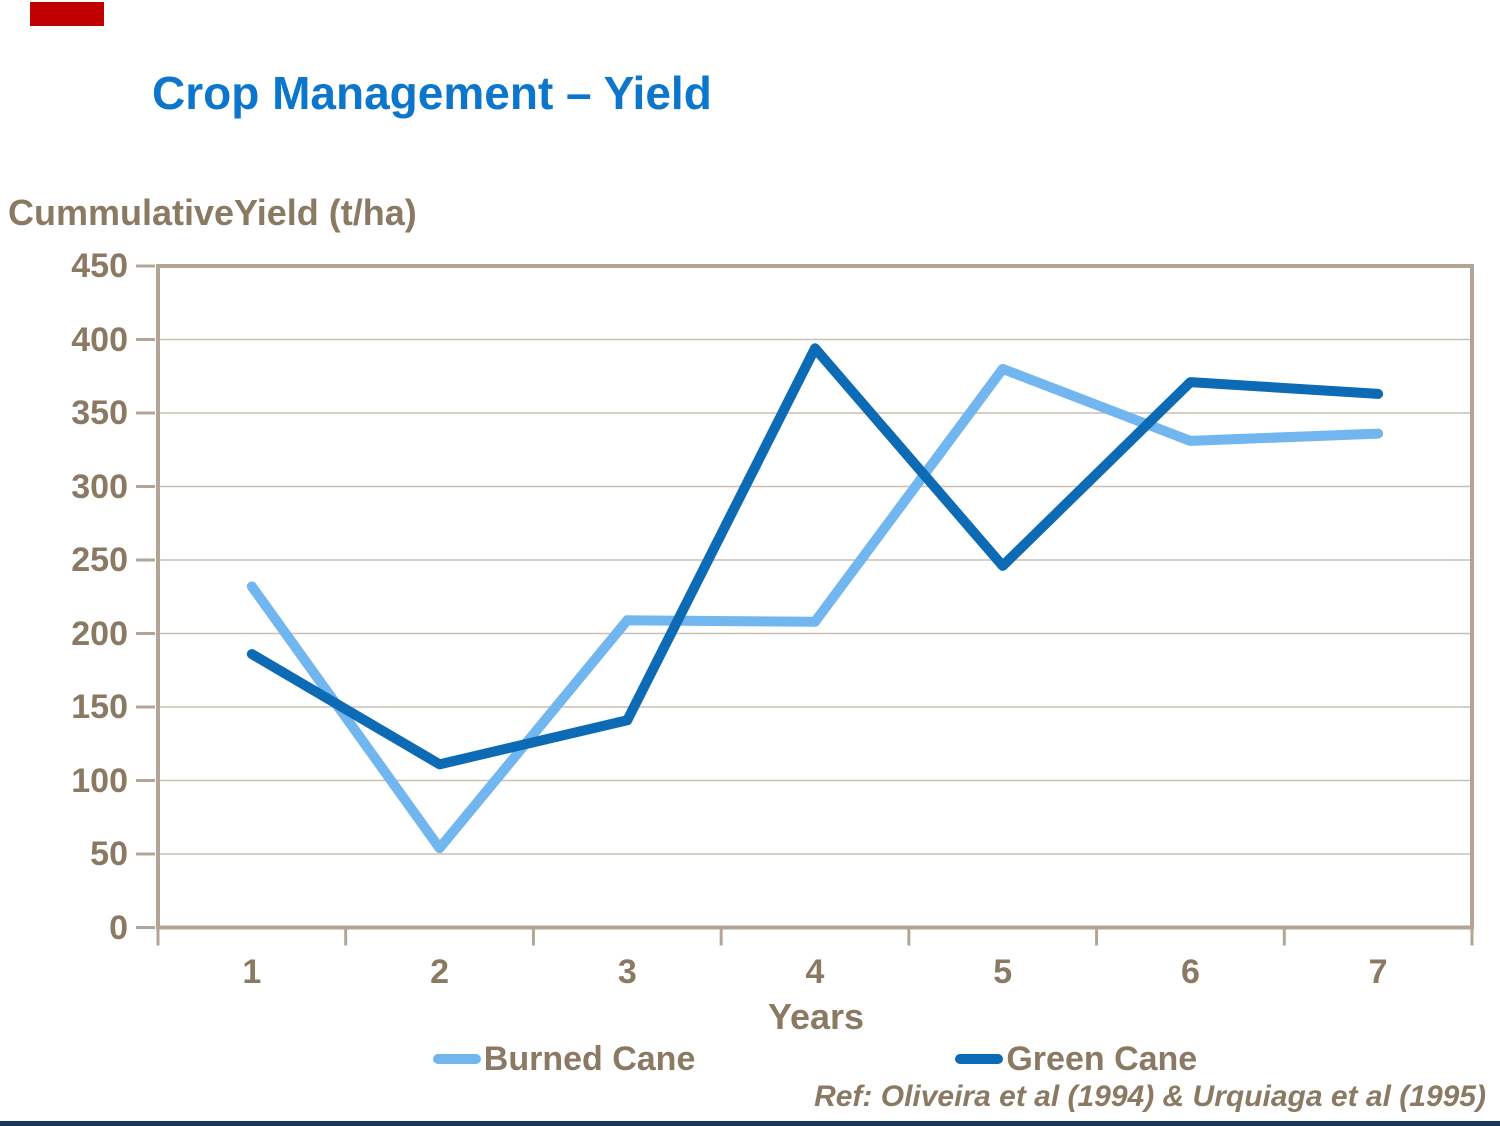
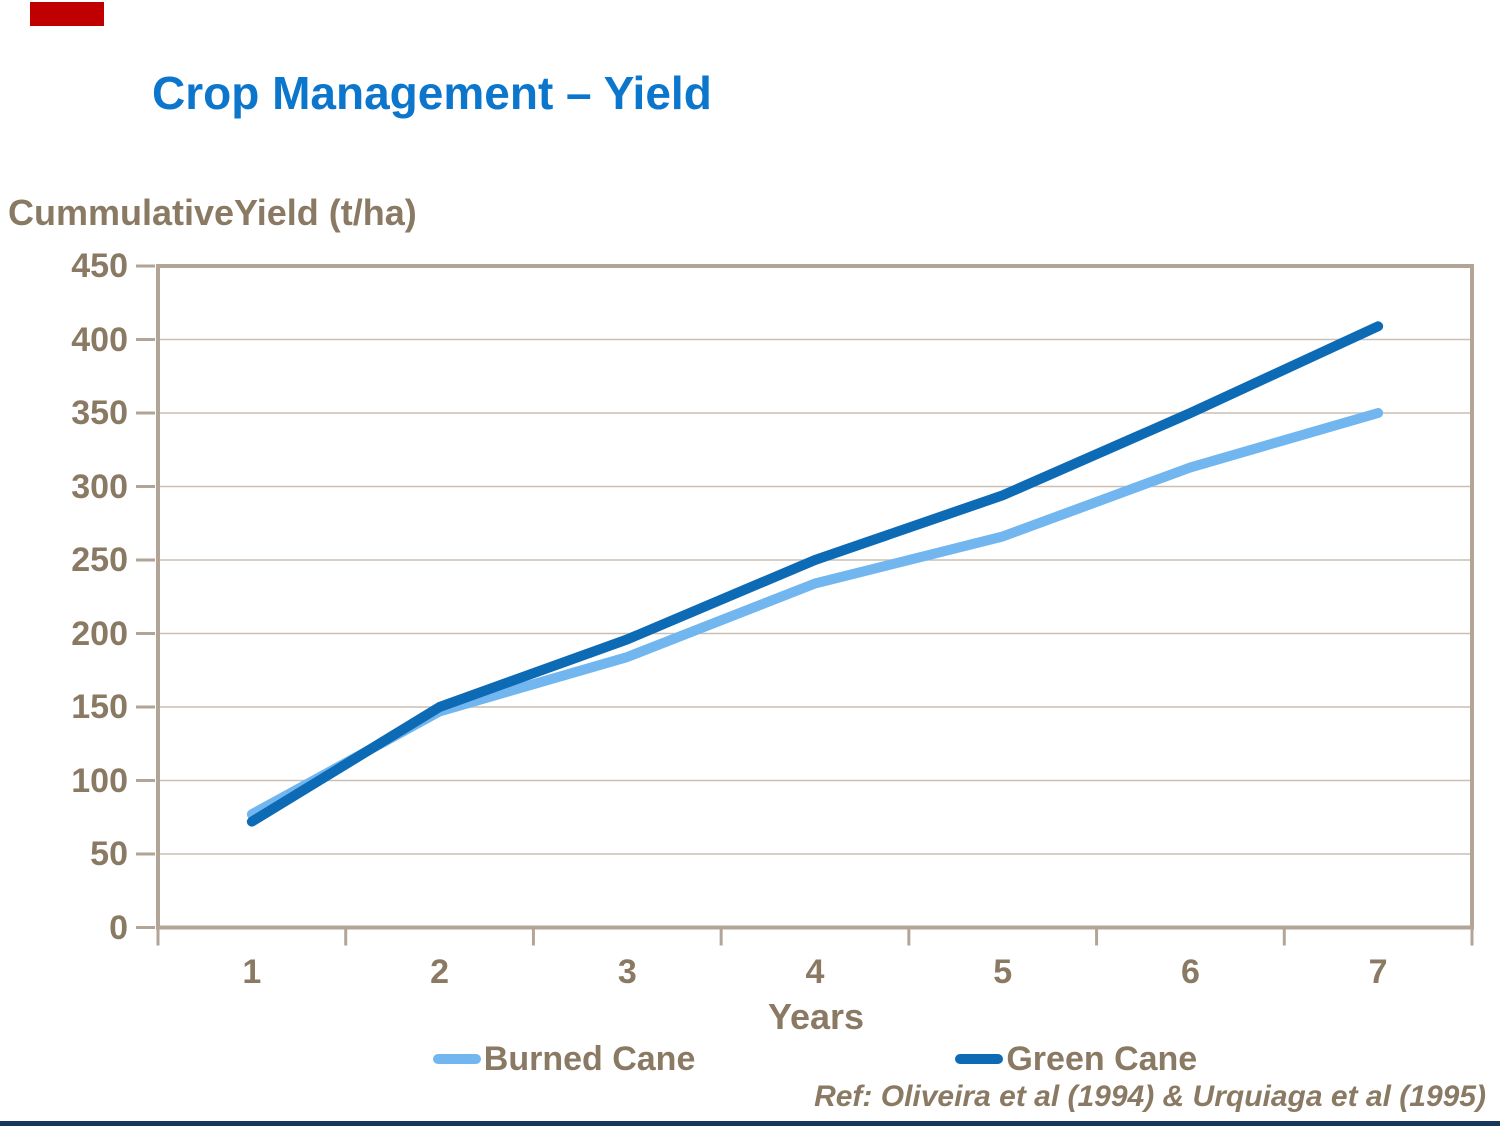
Burned Cane/1: 232 -> 77
Green Cane/1: 186 -> 72
Burned Cane/2: 54 -> 147
Green Cane/2: 111 -> 150
Burned Cane/3: 209 -> 184
Green Cane/3: 141 -> 196
Burned Cane/4: 208 -> 234
Green Cane/4: 394 -> 250
Burned Cane/5: 380 -> 266
Green Cane/5: 246 -> 294
Burned Cane/6: 331 -> 313
Green Cane/6: 371 -> 350
Burned Cane/7: 336 -> 350
Green Cane/7: 363 -> 409
